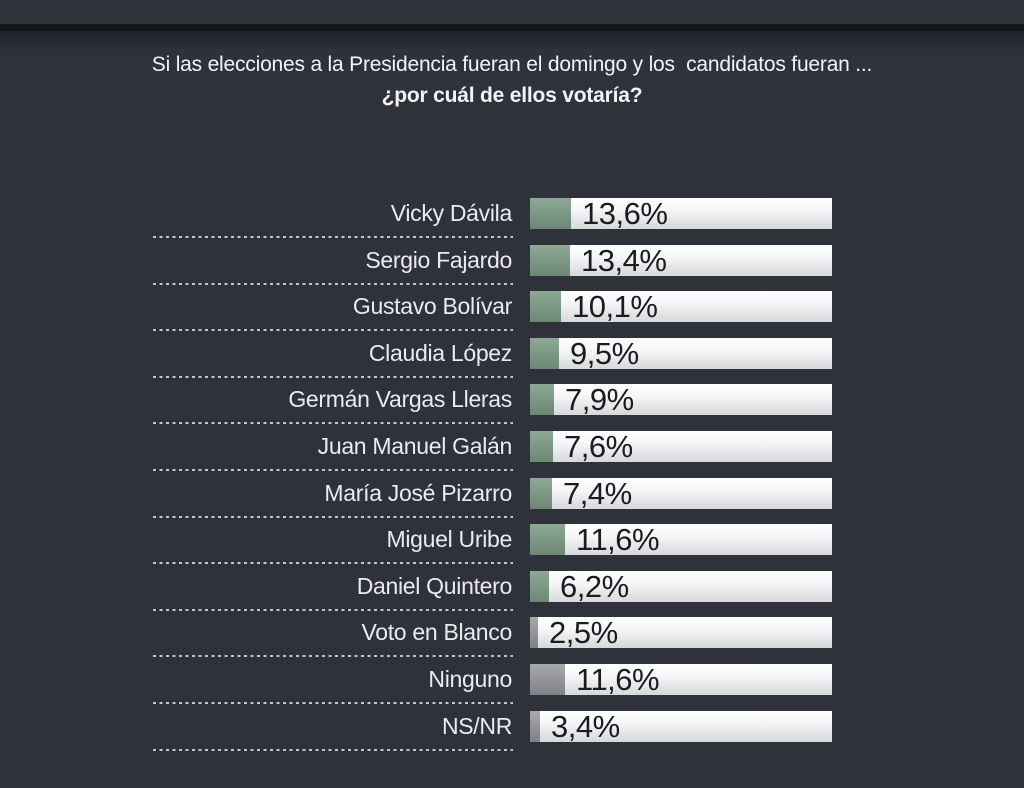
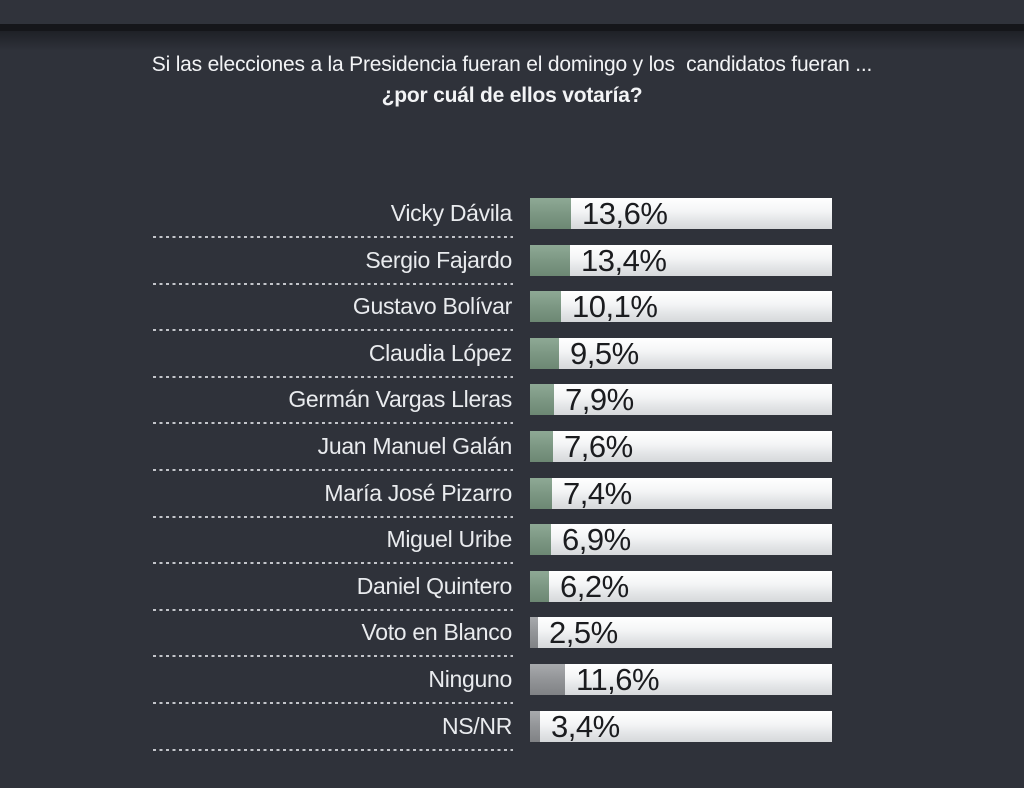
Miguel Uribe: 11,6% -> 6,9%
